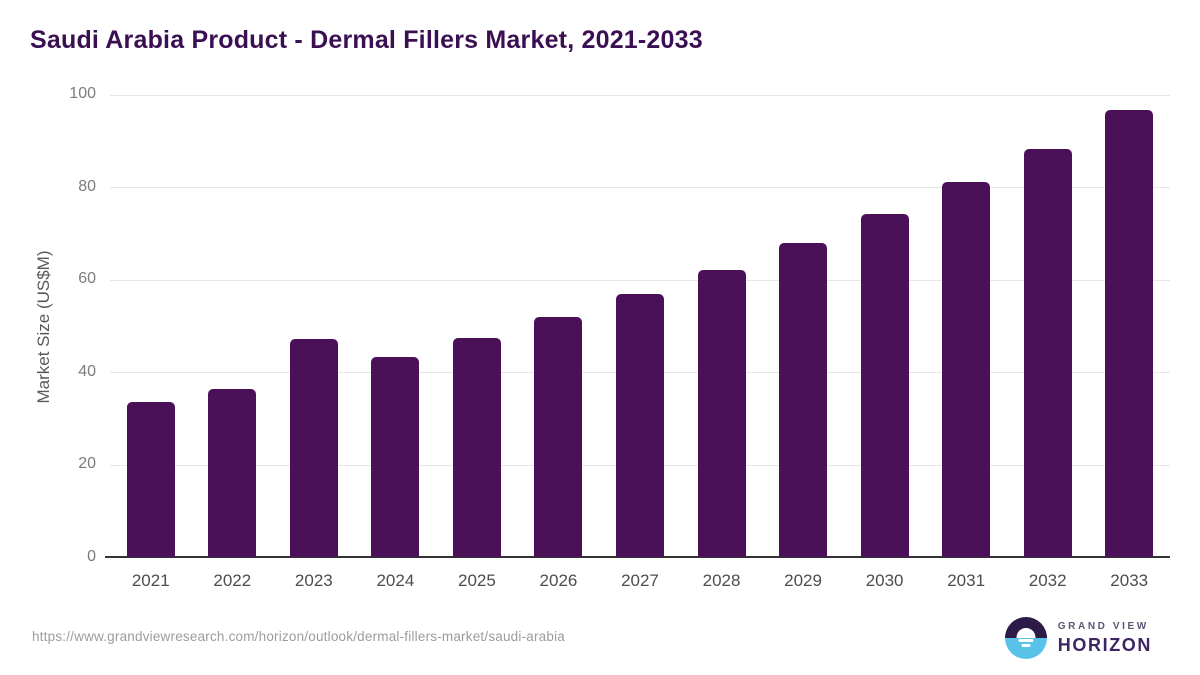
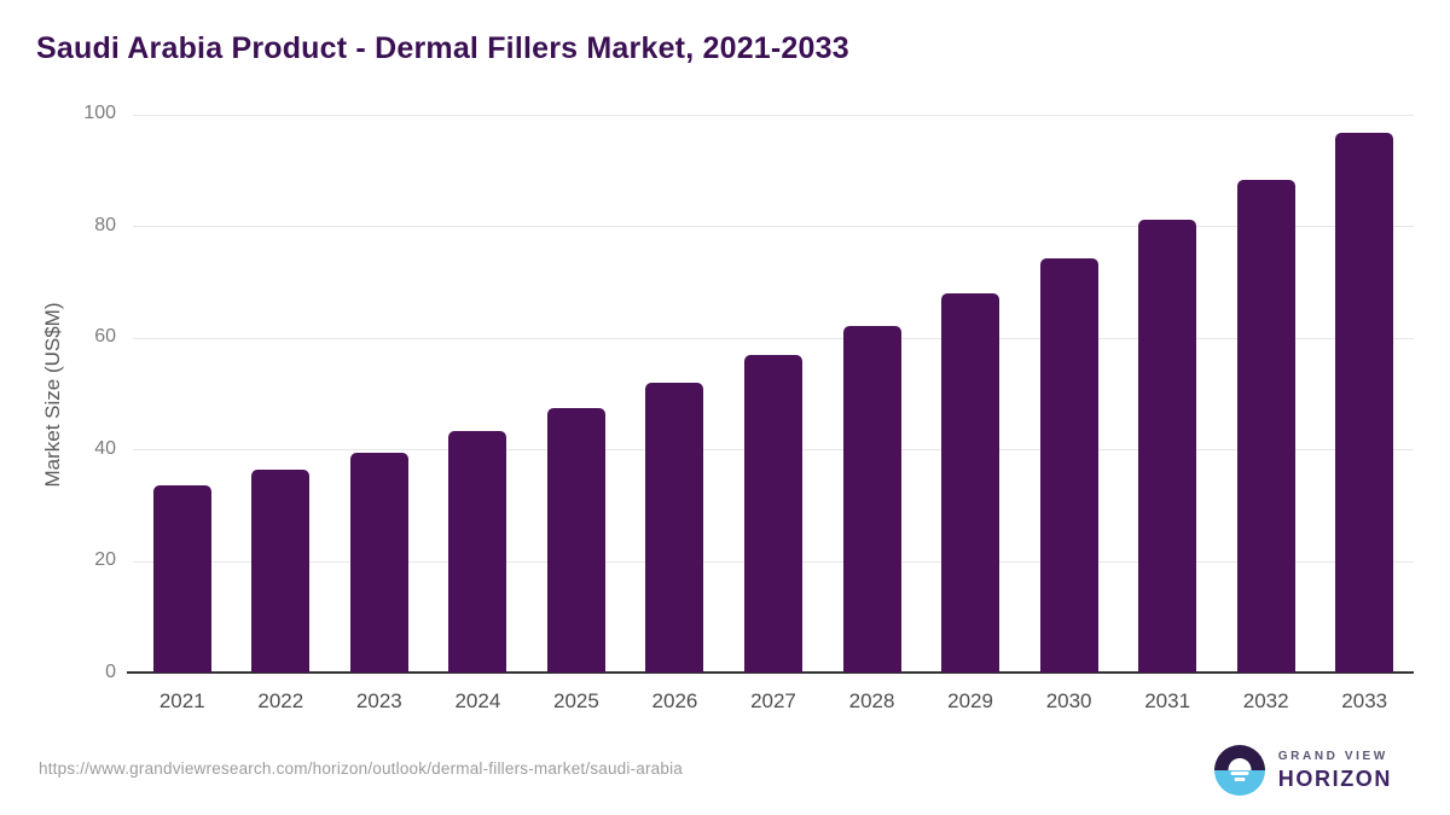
2023: 47 -> 39
